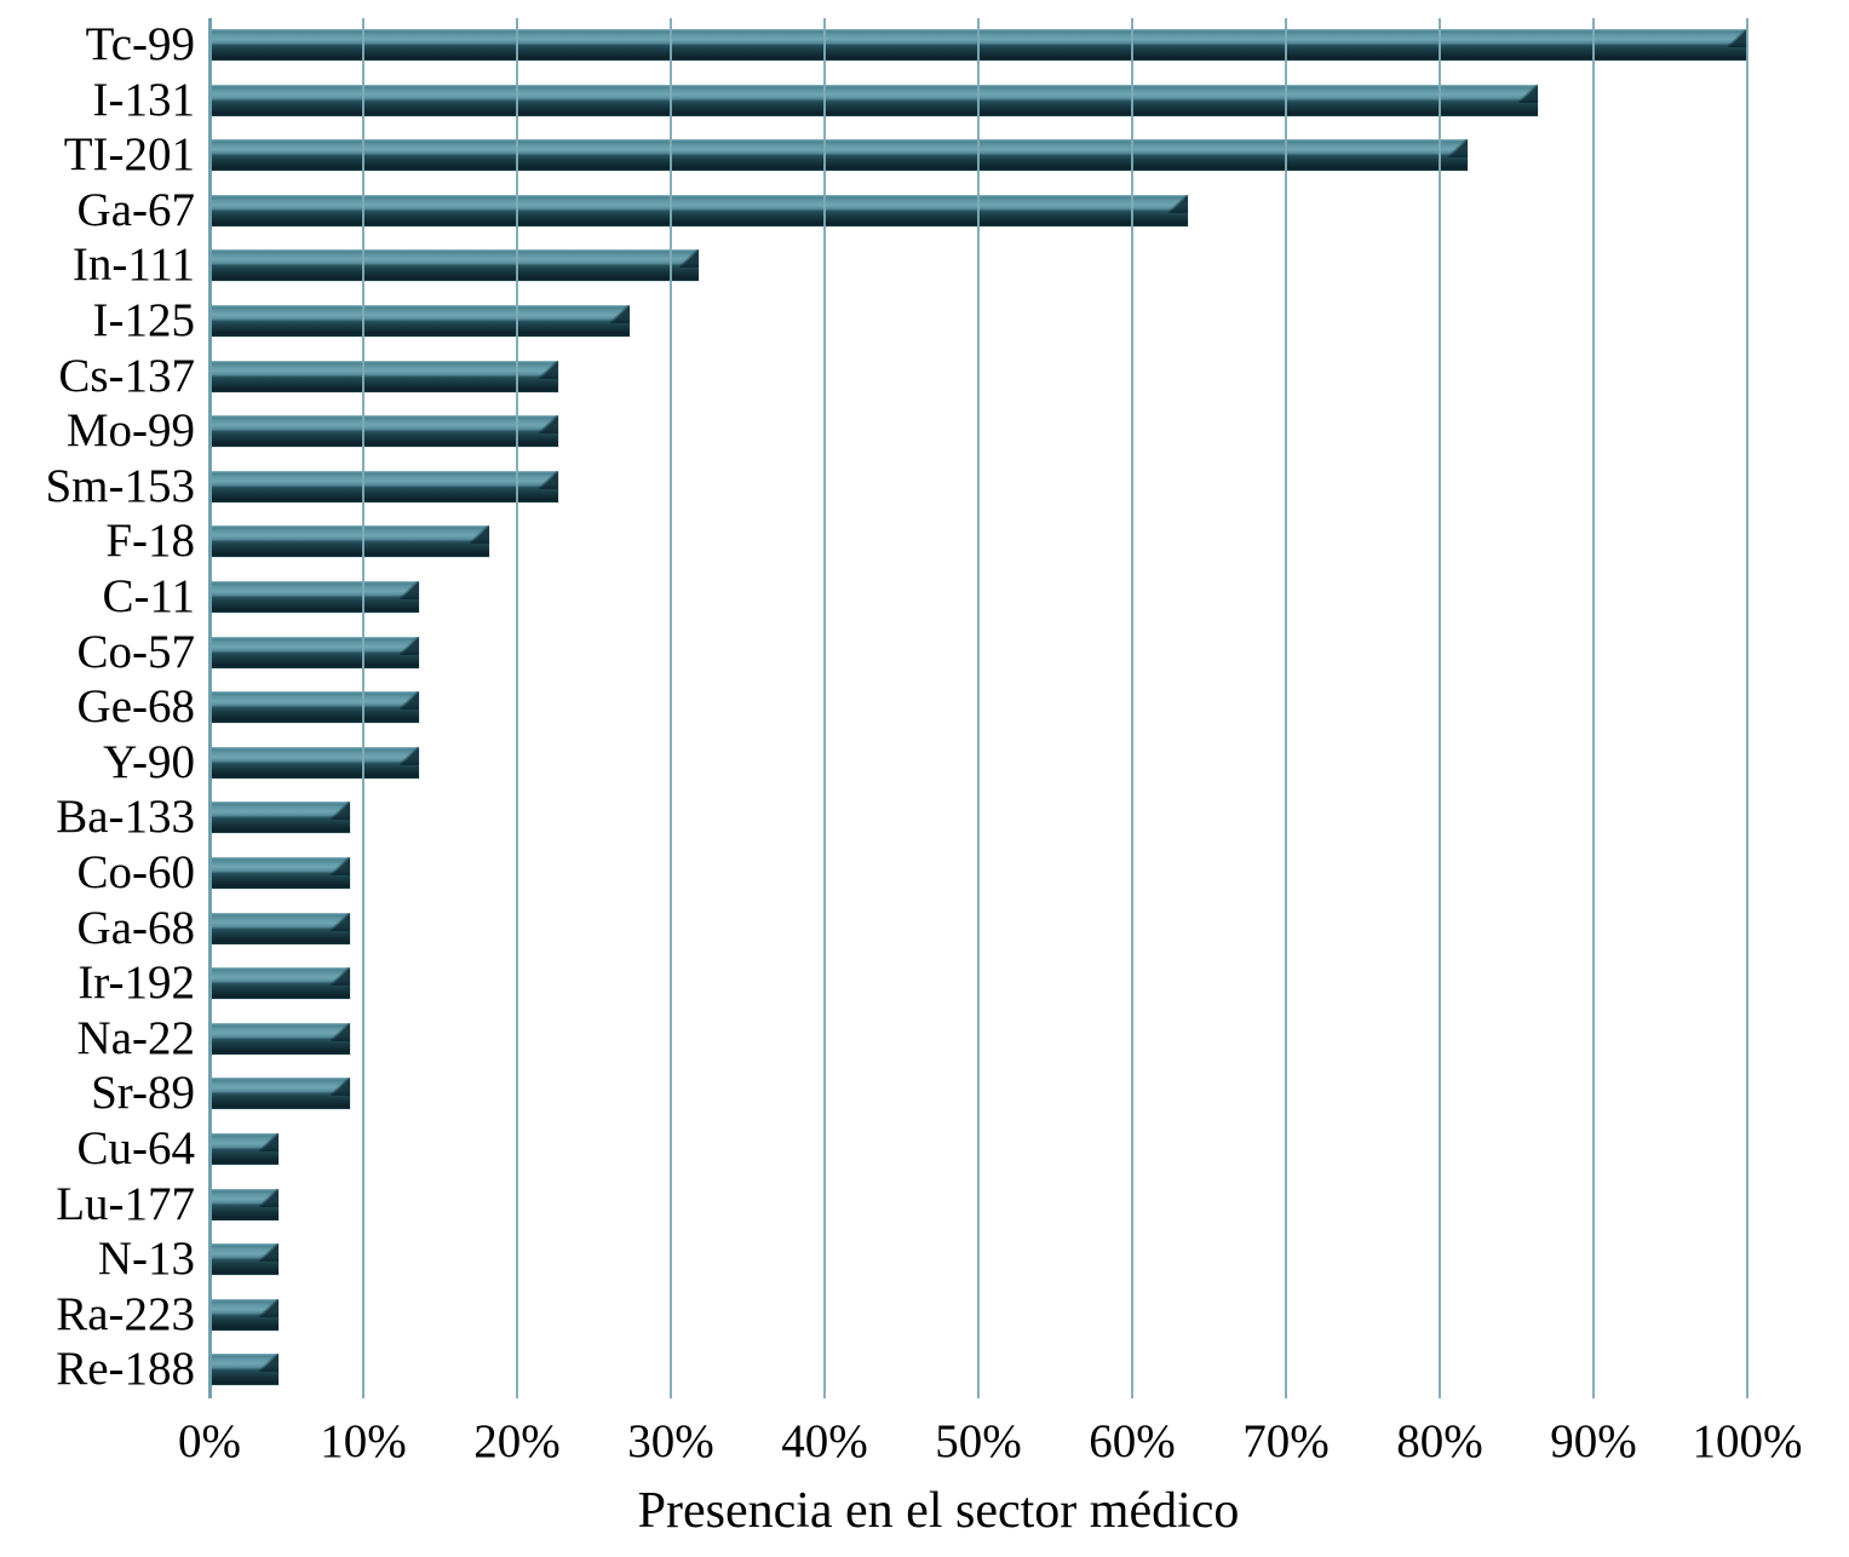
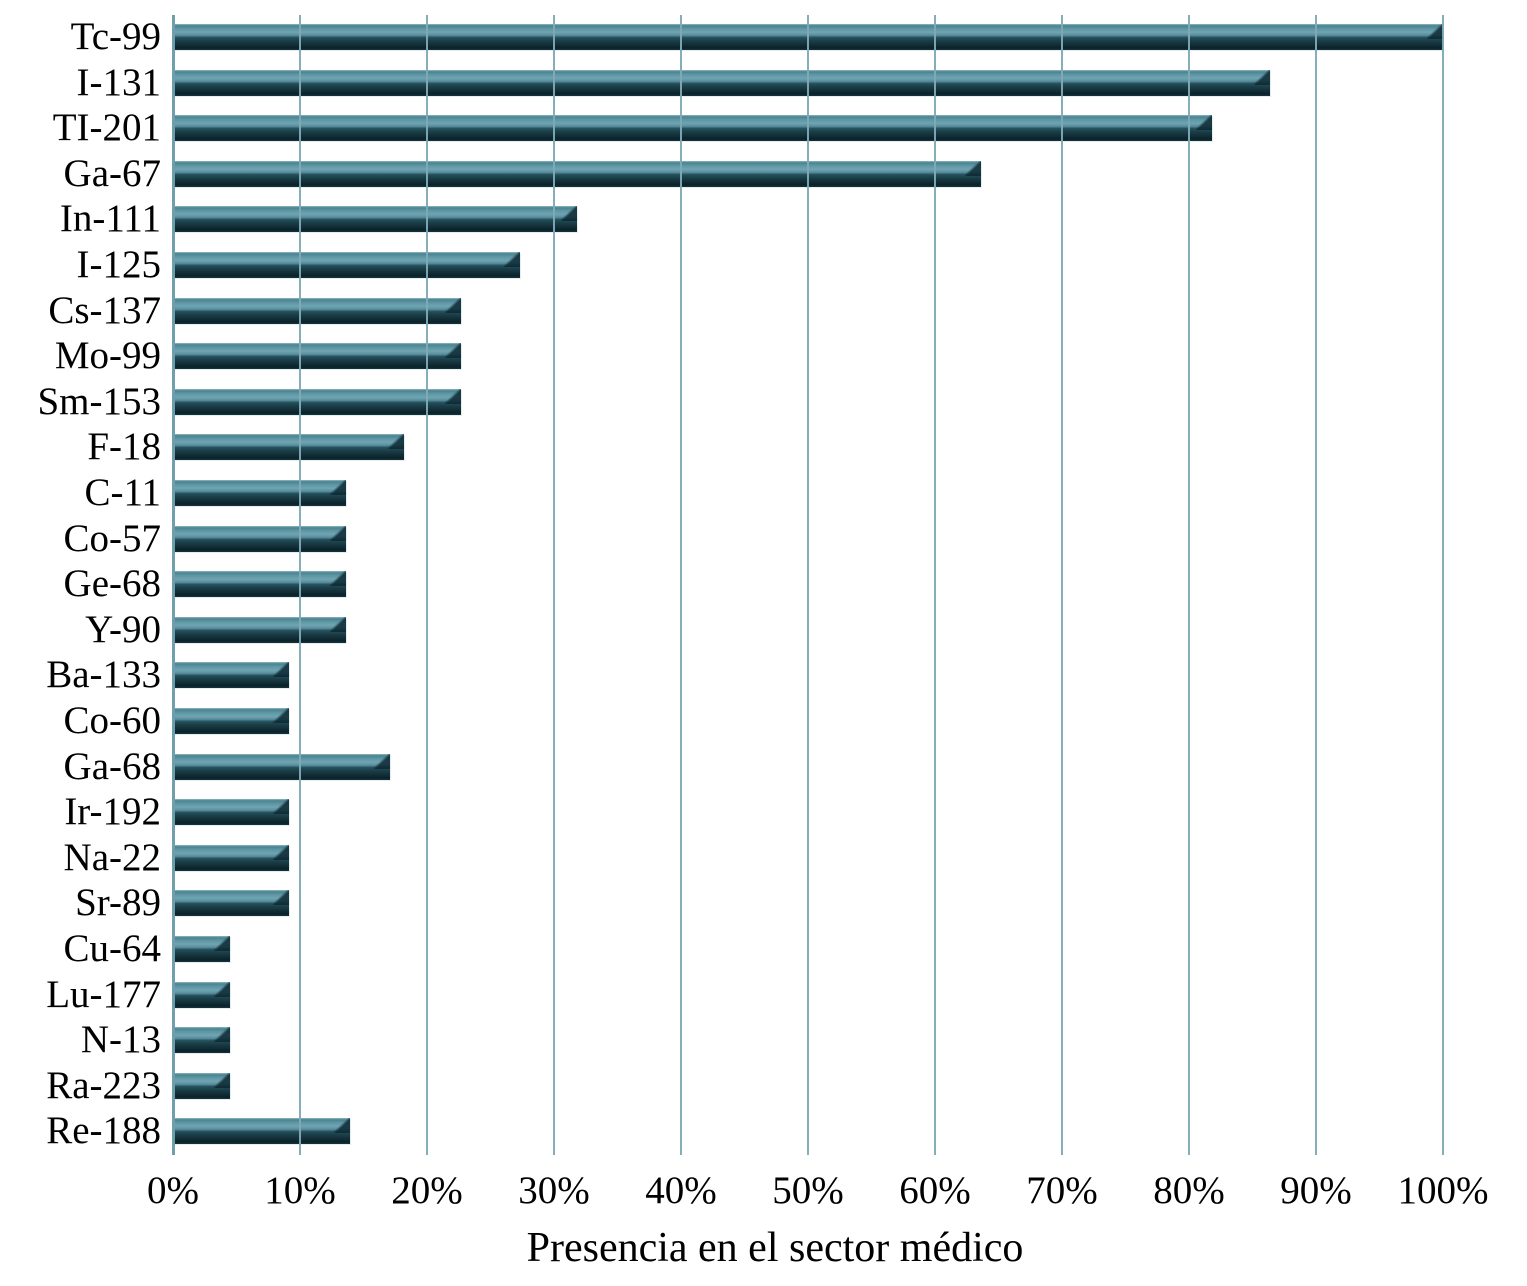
Ga-68: 9.1% -> 17.1%
Re-188: 4.5% -> 13.9%
